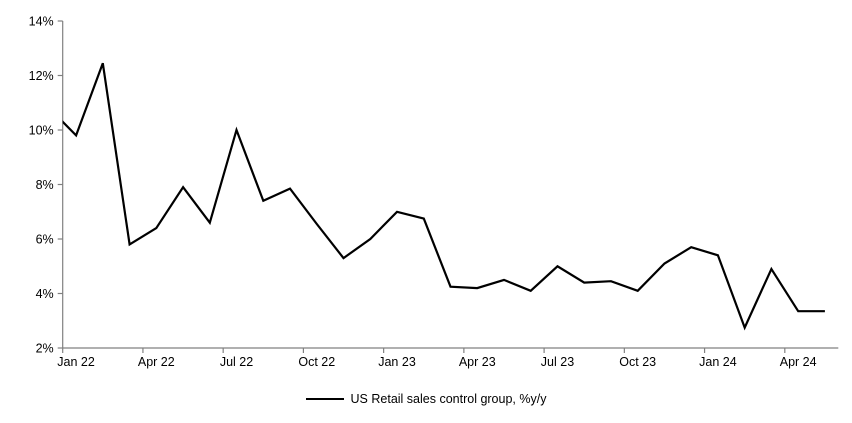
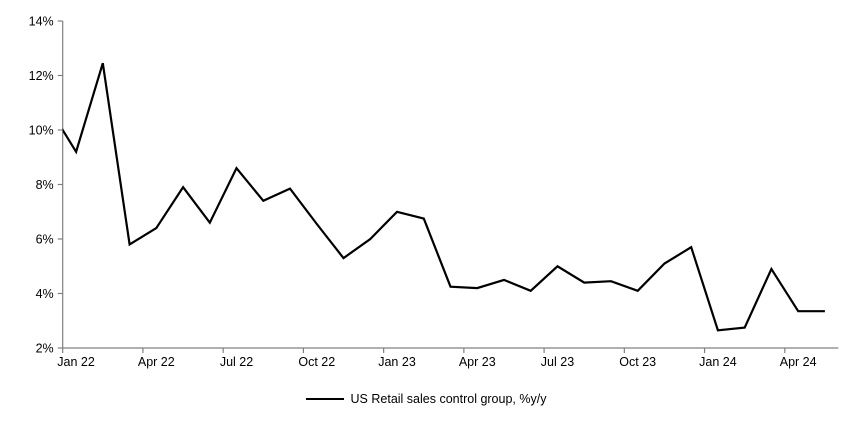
Jan 22: 9.8% -> 9.2%
Jul 22: 10.0% -> 8.6%
Jan 24: 5.4% -> 2.6%
